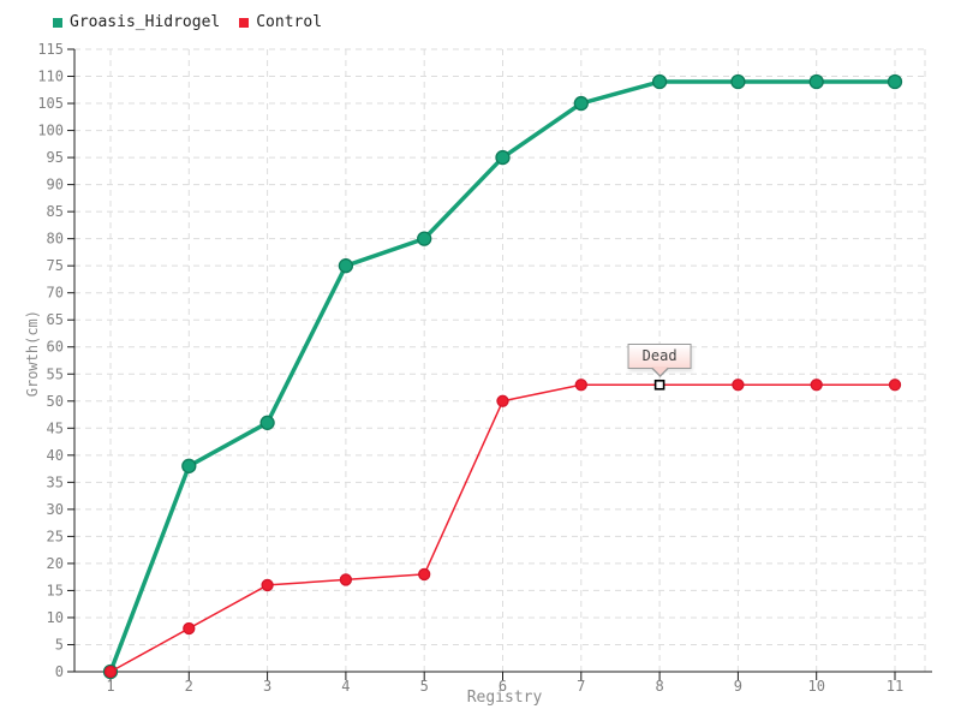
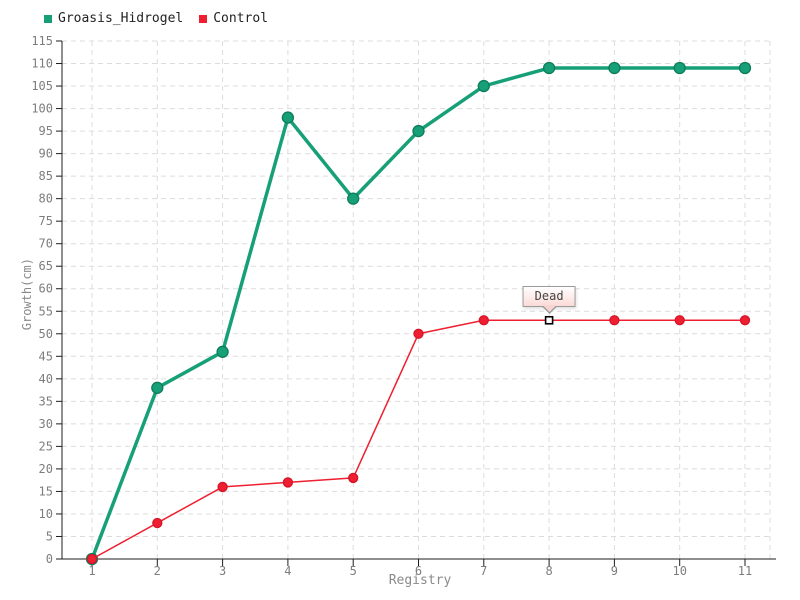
Groasis_Hidrogel/4: 75 -> 98
